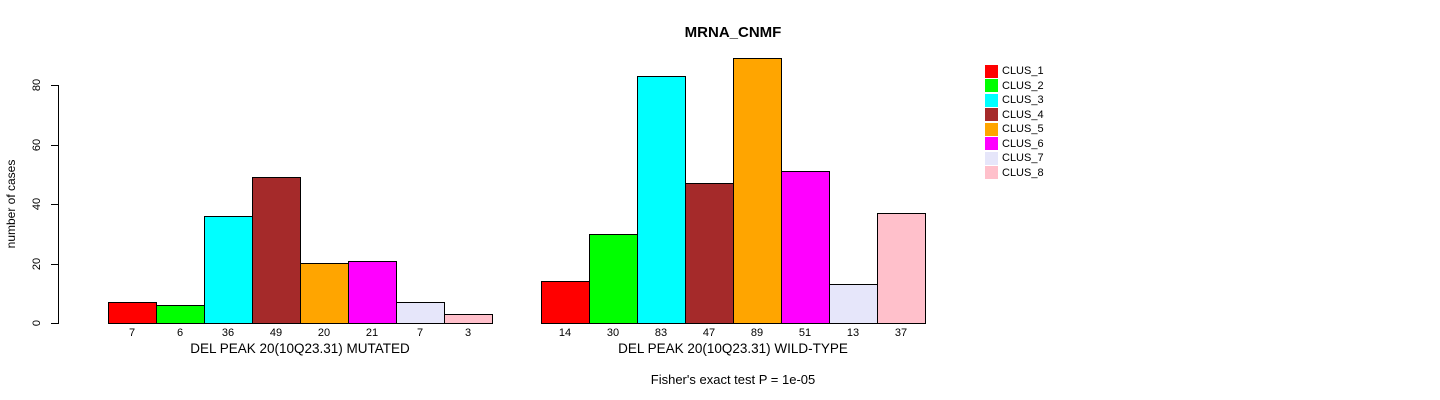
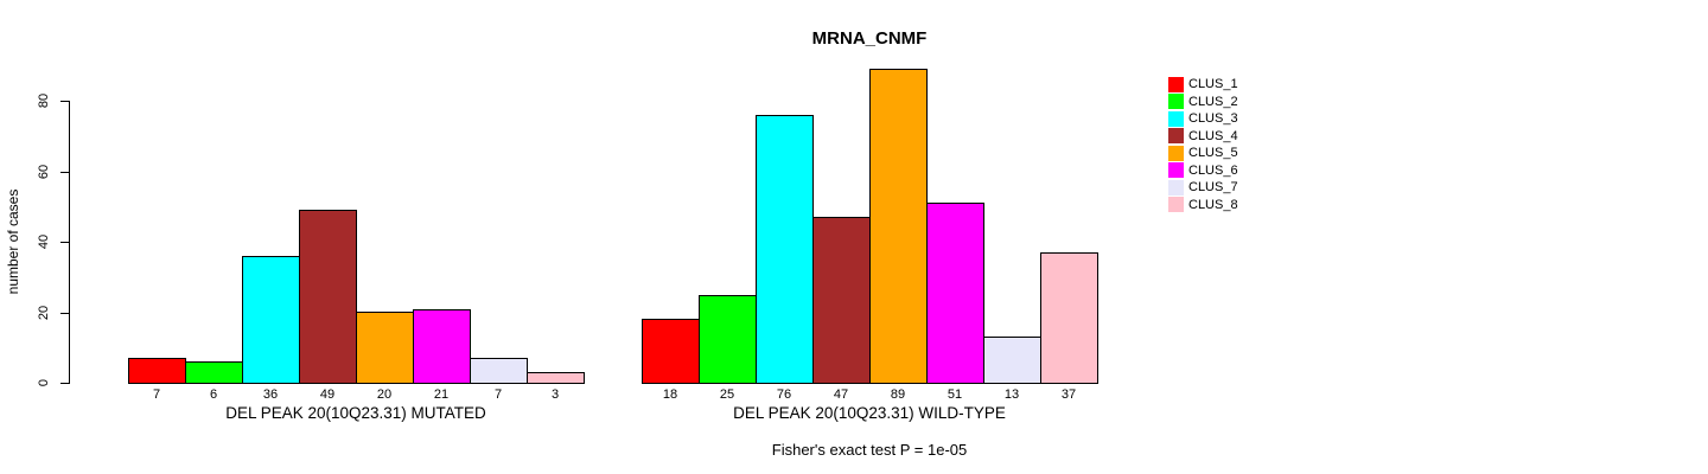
CLUS_1/DEL PEAK 20(10Q23.31) WILD-TYPE: 14 -> 18
CLUS_2/DEL PEAK 20(10Q23.31) WILD-TYPE: 30 -> 25
CLUS_3/DEL PEAK 20(10Q23.31) WILD-TYPE: 83 -> 76
